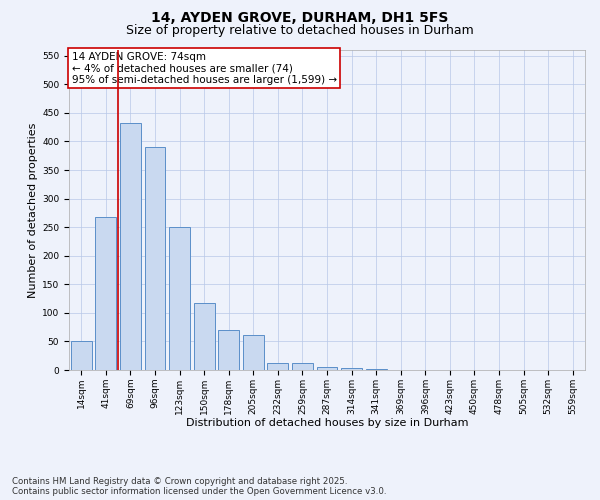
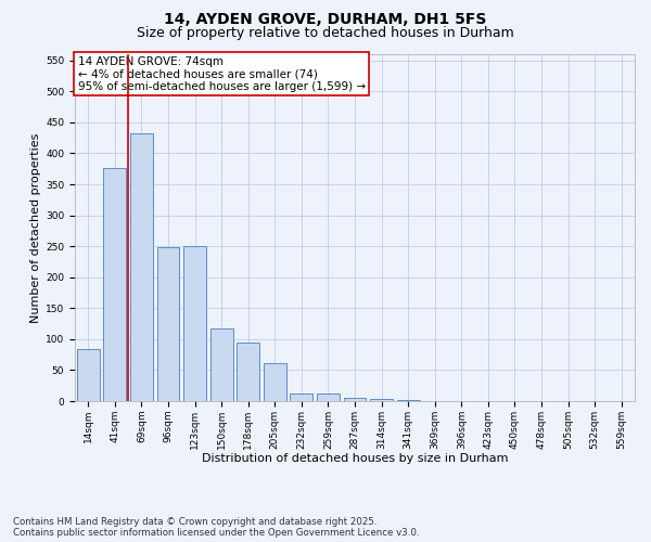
14sqm: 51 -> 84
41sqm: 267 -> 376
96sqm: 390 -> 248
178sqm: 70 -> 94
